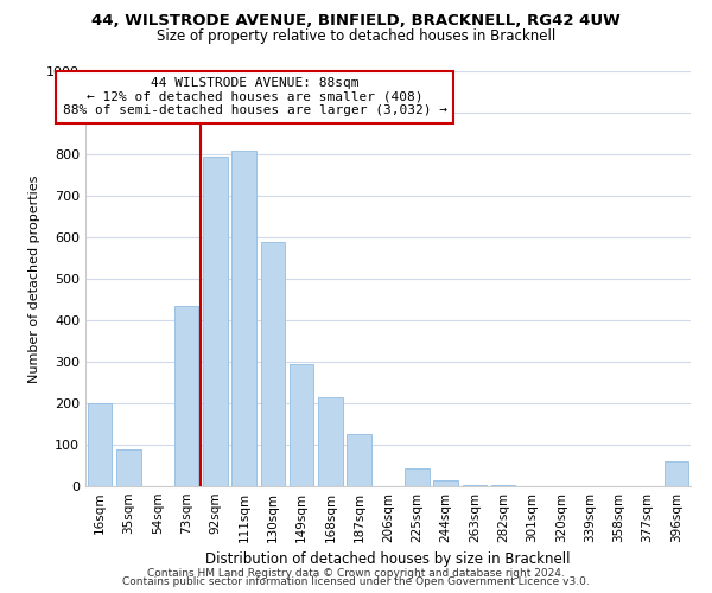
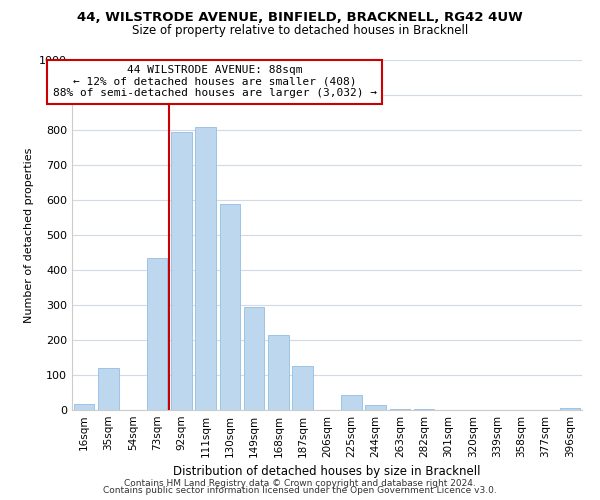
16sqm: 200 -> 18
35sqm: 90 -> 120
396sqm: 60 -> 5
